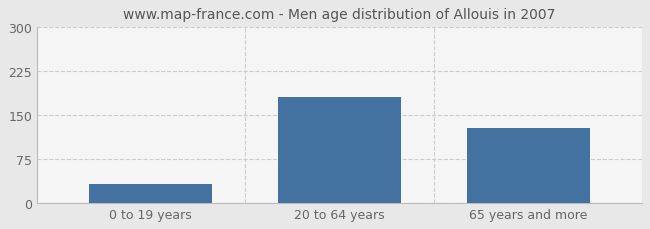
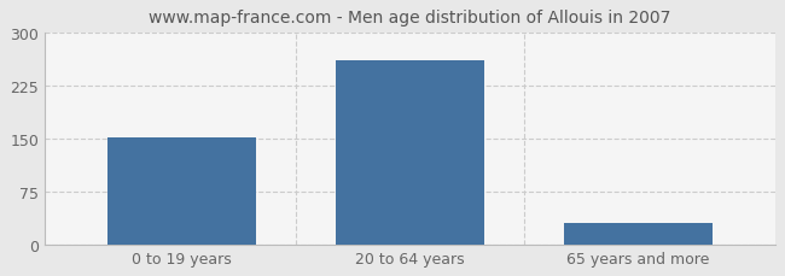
0 to 19 years: 32 -> 151
20 to 64 years: 180 -> 260
65 years and more: 128 -> 30
